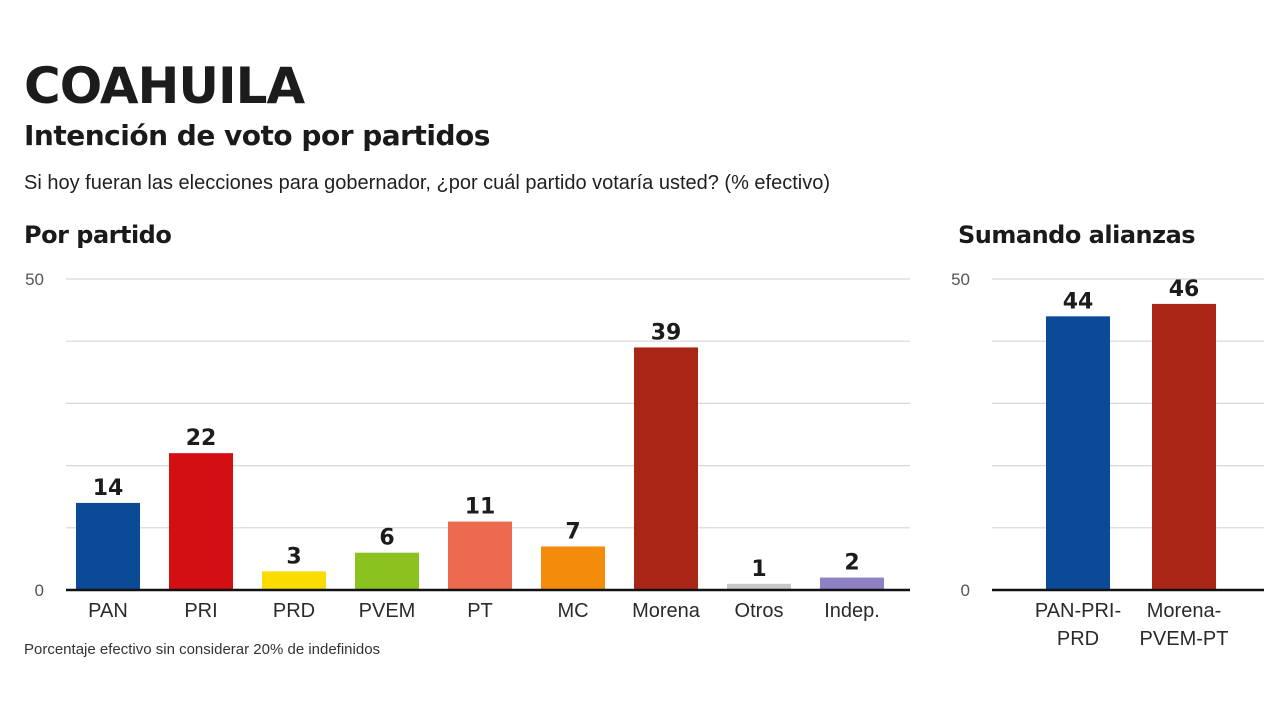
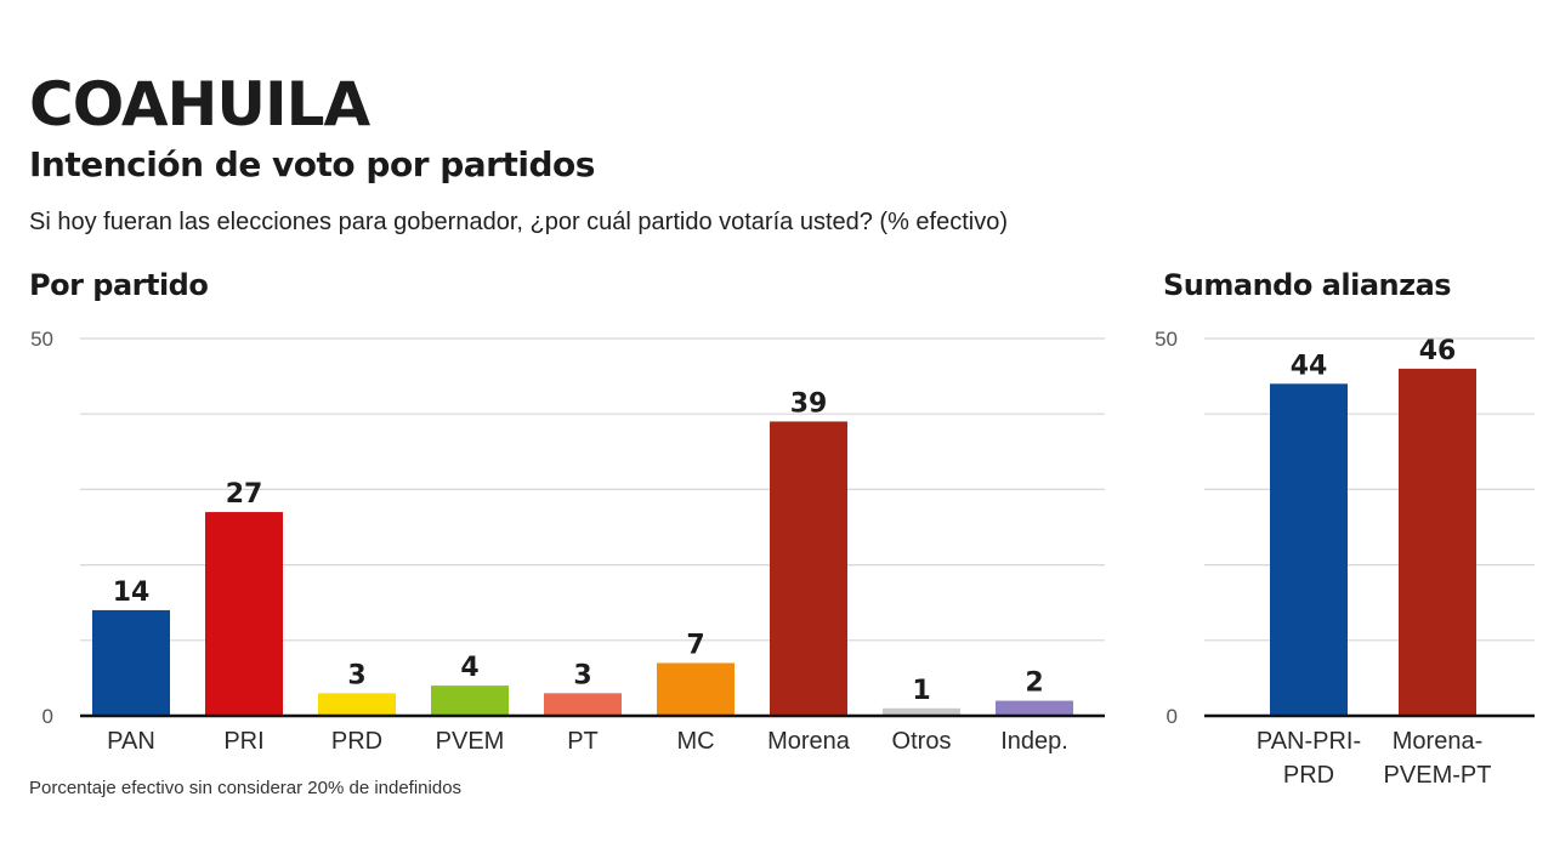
Por partido/PRI: 22 -> 27
Por partido/PVEM: 6 -> 4
Por partido/PT: 11 -> 3
